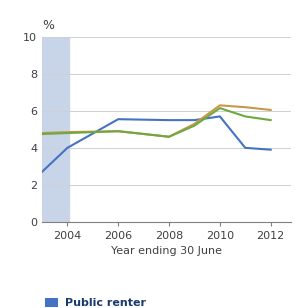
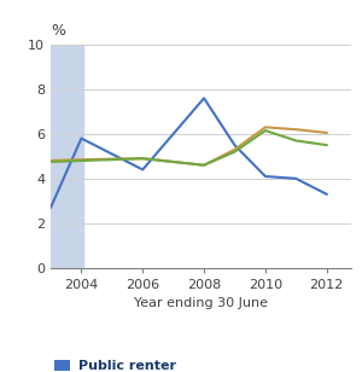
Public renter/2004: 4.0 -> 5.8
Public renter/2006: 5.5 -> 4.4
Public renter/2008: 5.5 -> 7.6
Public renter/2010: 5.7 -> 4.1
Public renter/2012: 3.9 -> 3.3
